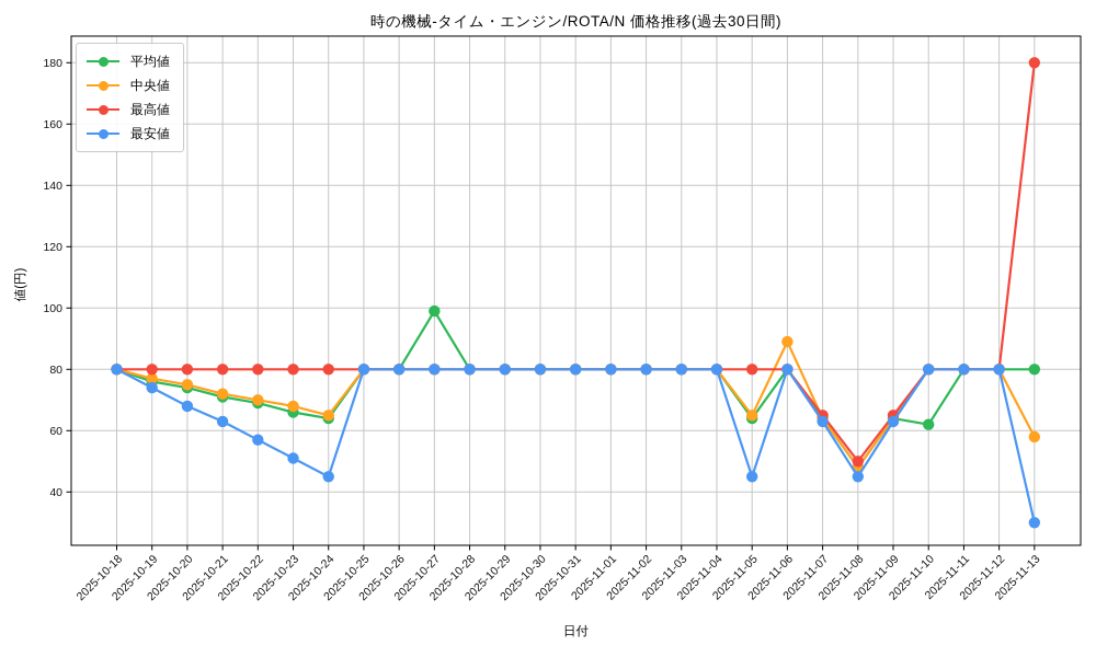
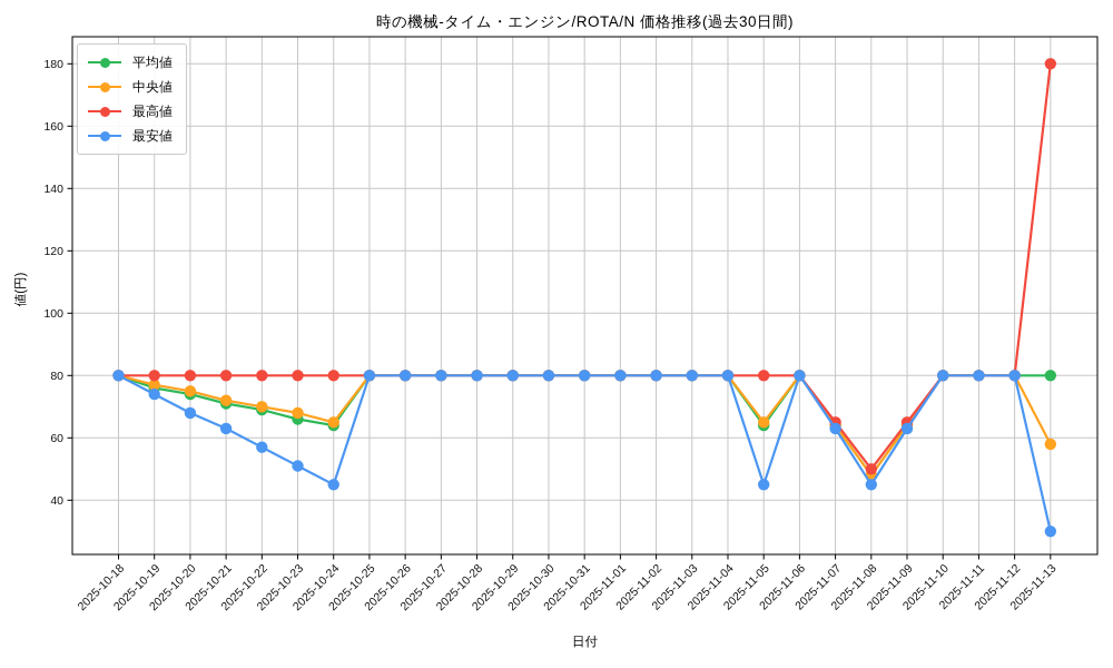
平均値/2025-10-27: 99 -> 80
中央値/2025-11-06: 89 -> 80
平均値/2025-11-10: 62 -> 80
